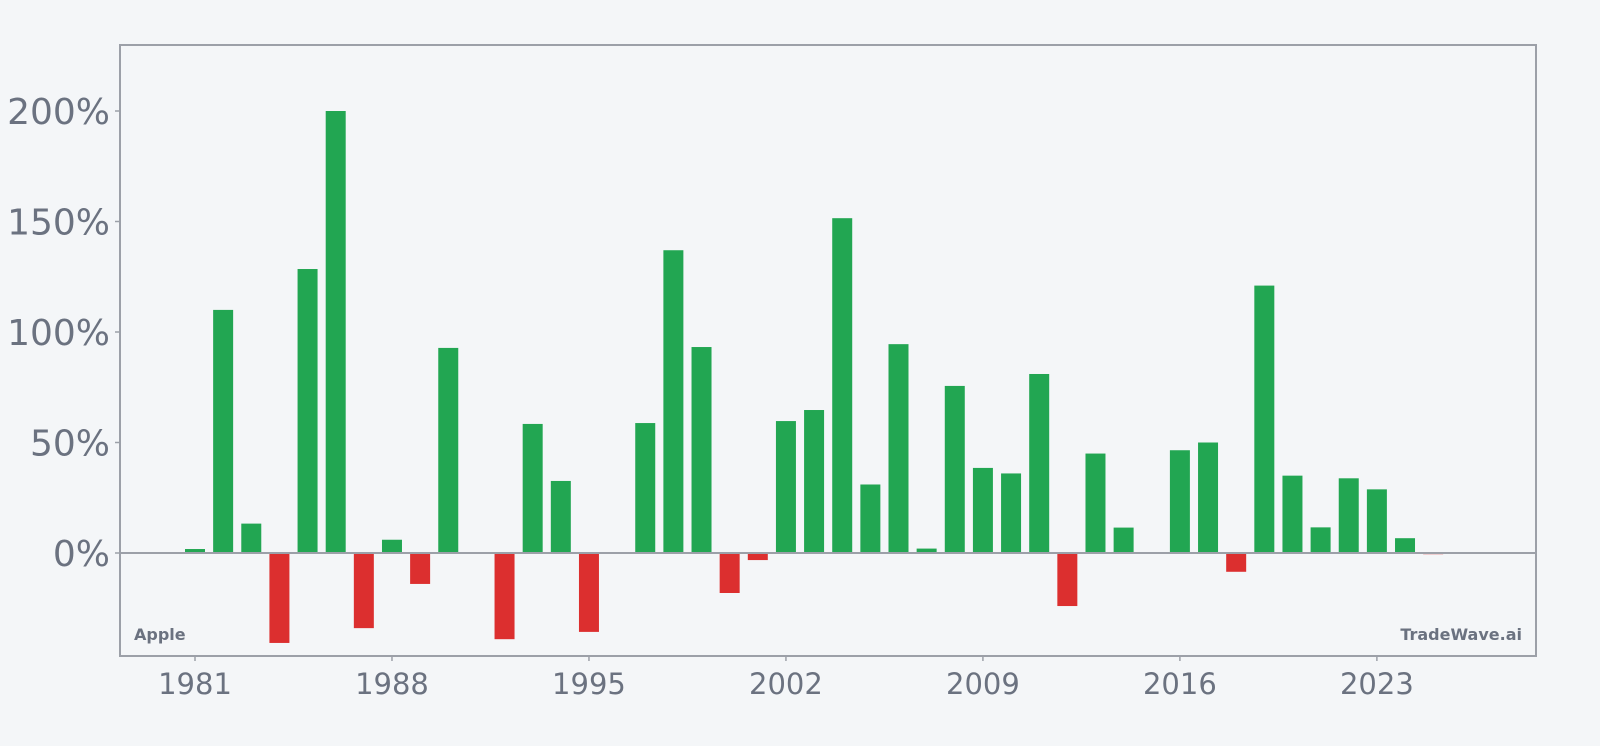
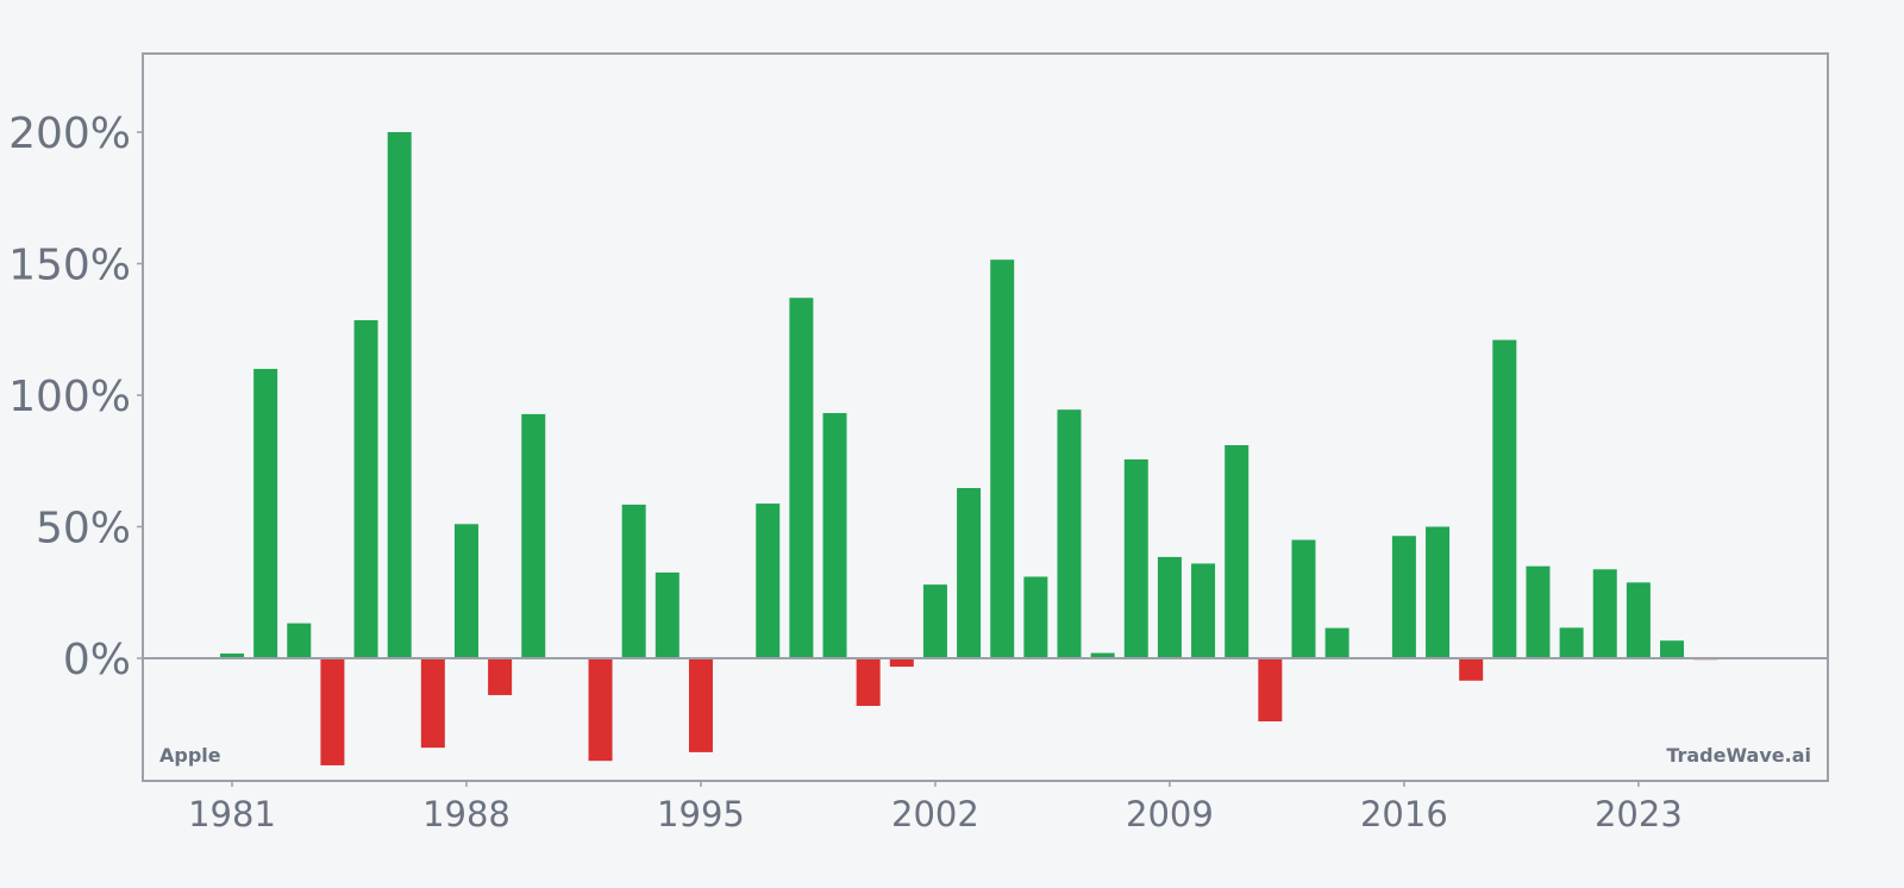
1988: 6% -> 51%
2002: 60% -> 28%
